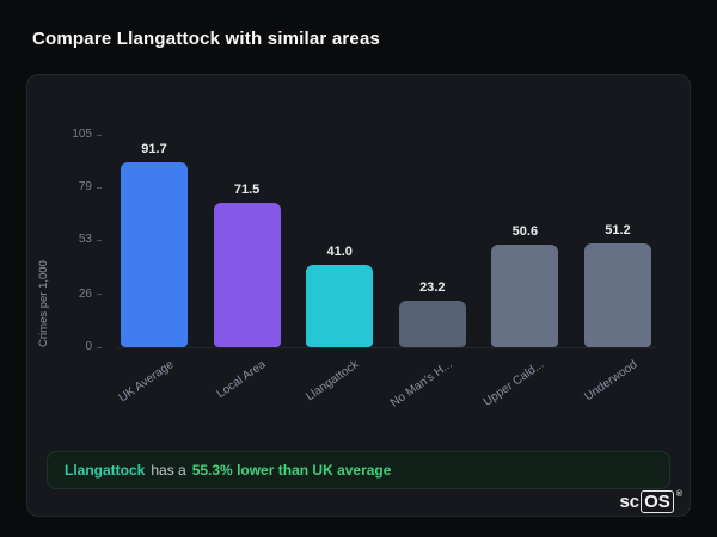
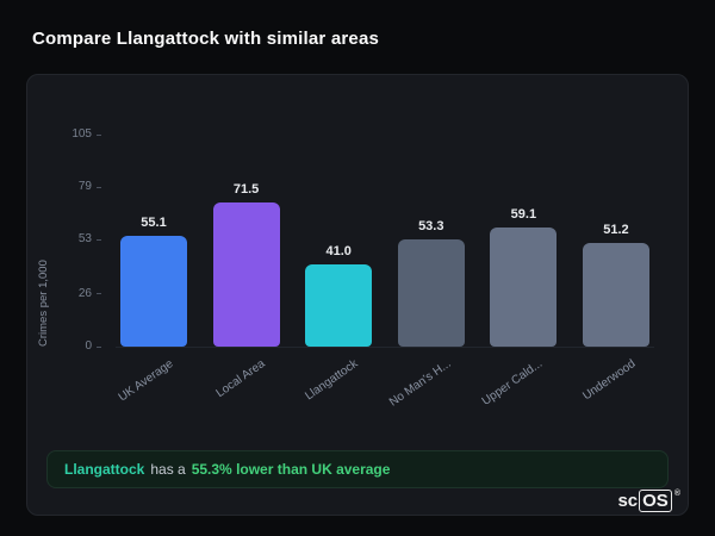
UK Average: 91.7 -> 55.1
No Man's H...: 23.2 -> 53.3
Upper Cald...: 50.6 -> 59.1
